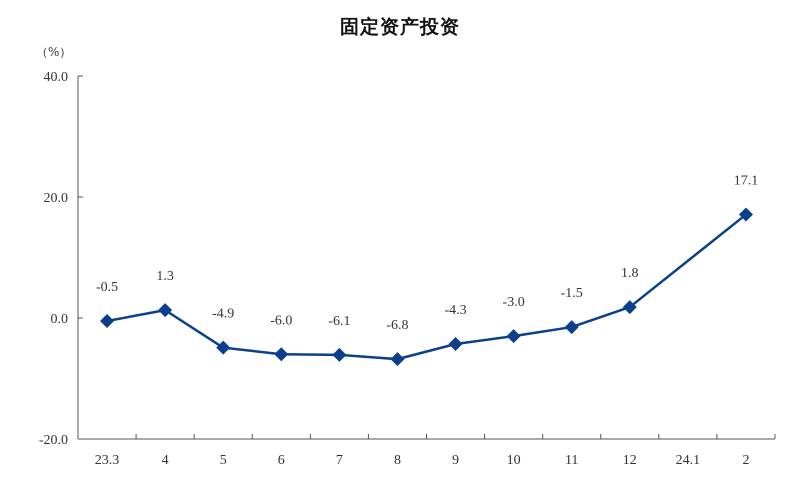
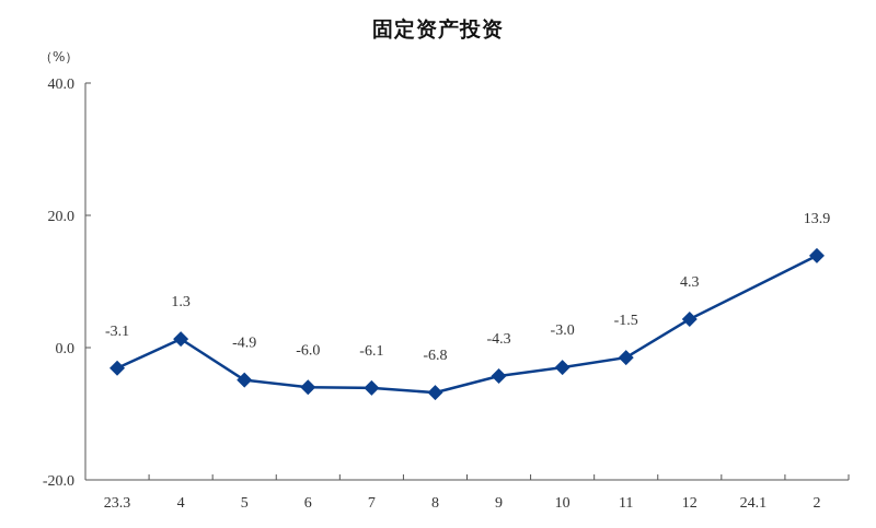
23.3: -0.5 -> -3.1
12: 1.8 -> 4.3
2: 17.1 -> 13.9
